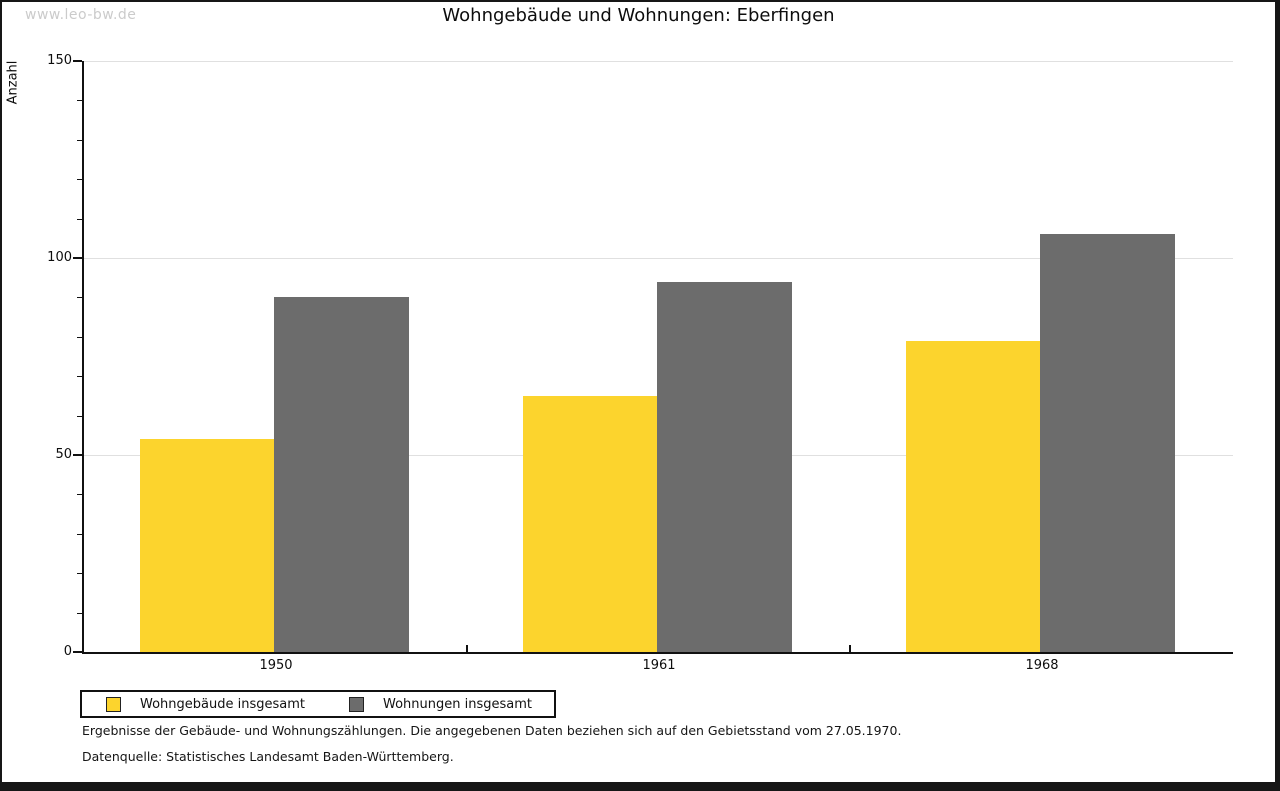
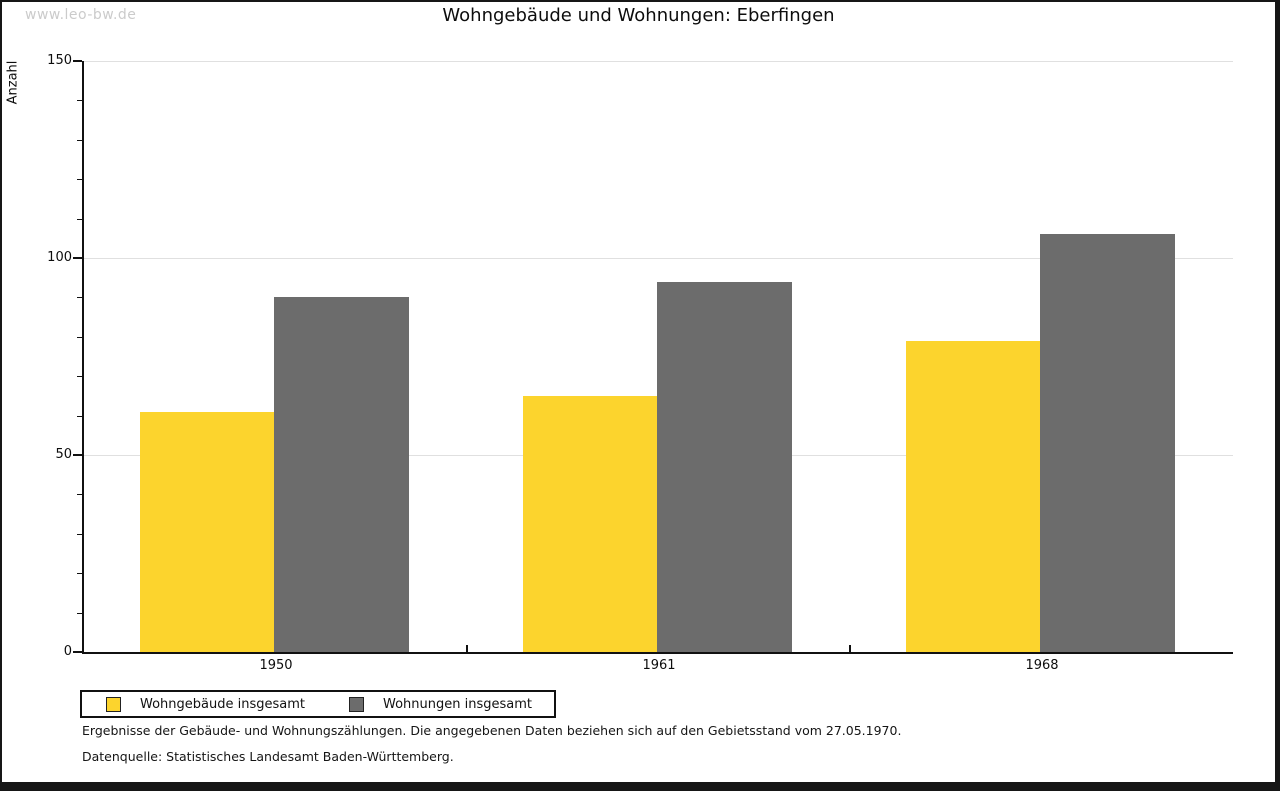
Wohngebäude insgesamt/1950: 54 -> 61
